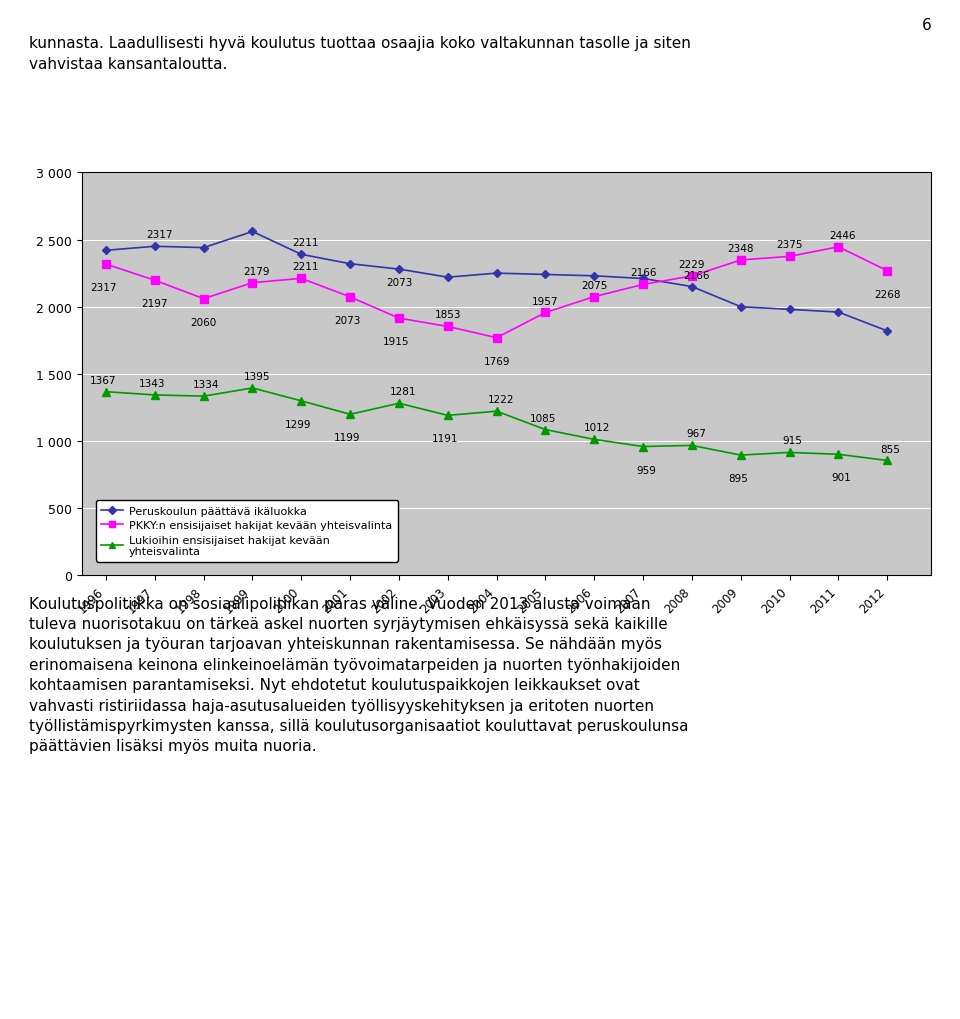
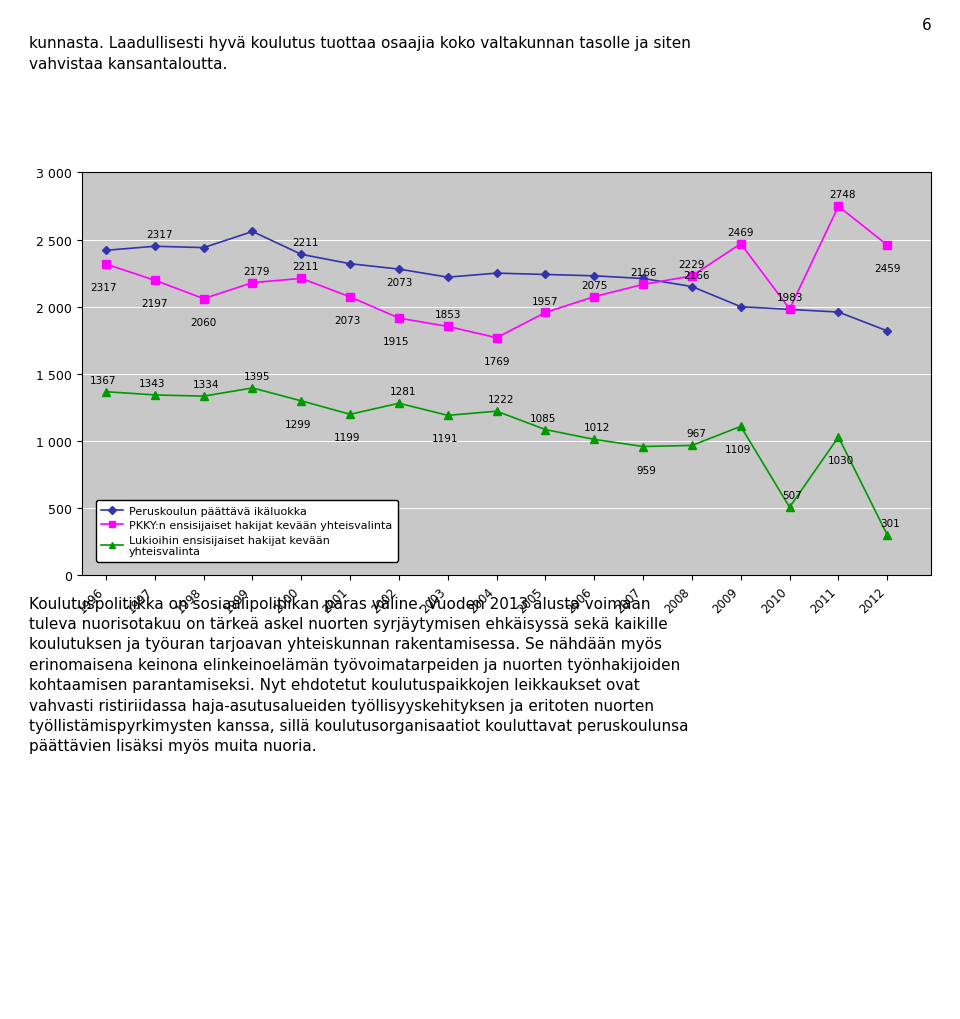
PKKY:n ensisijaiset hakijat kevään yhteisvalinta/2009: 2348 -> 2469
Lukioihin ensisijaiset hakijat kevään yhteisvalinta/2009: 895 -> 1109
PKKY:n ensisijaiset hakijat kevään yhteisvalinta/2010: 2375 -> 1983
Lukioihin ensisijaiset hakijat kevään yhteisvalinta/2010: 915 -> 507
PKKY:n ensisijaiset hakijat kevään yhteisvalinta/2011: 2446 -> 2748
Lukioihin ensisijaiset hakijat kevään yhteisvalinta/2011: 901 -> 1030
PKKY:n ensisijaiset hakijat kevään yhteisvalinta/2012: 2268 -> 2459
Lukioihin ensisijaiset hakijat kevään yhteisvalinta/2012: 855 -> 301
